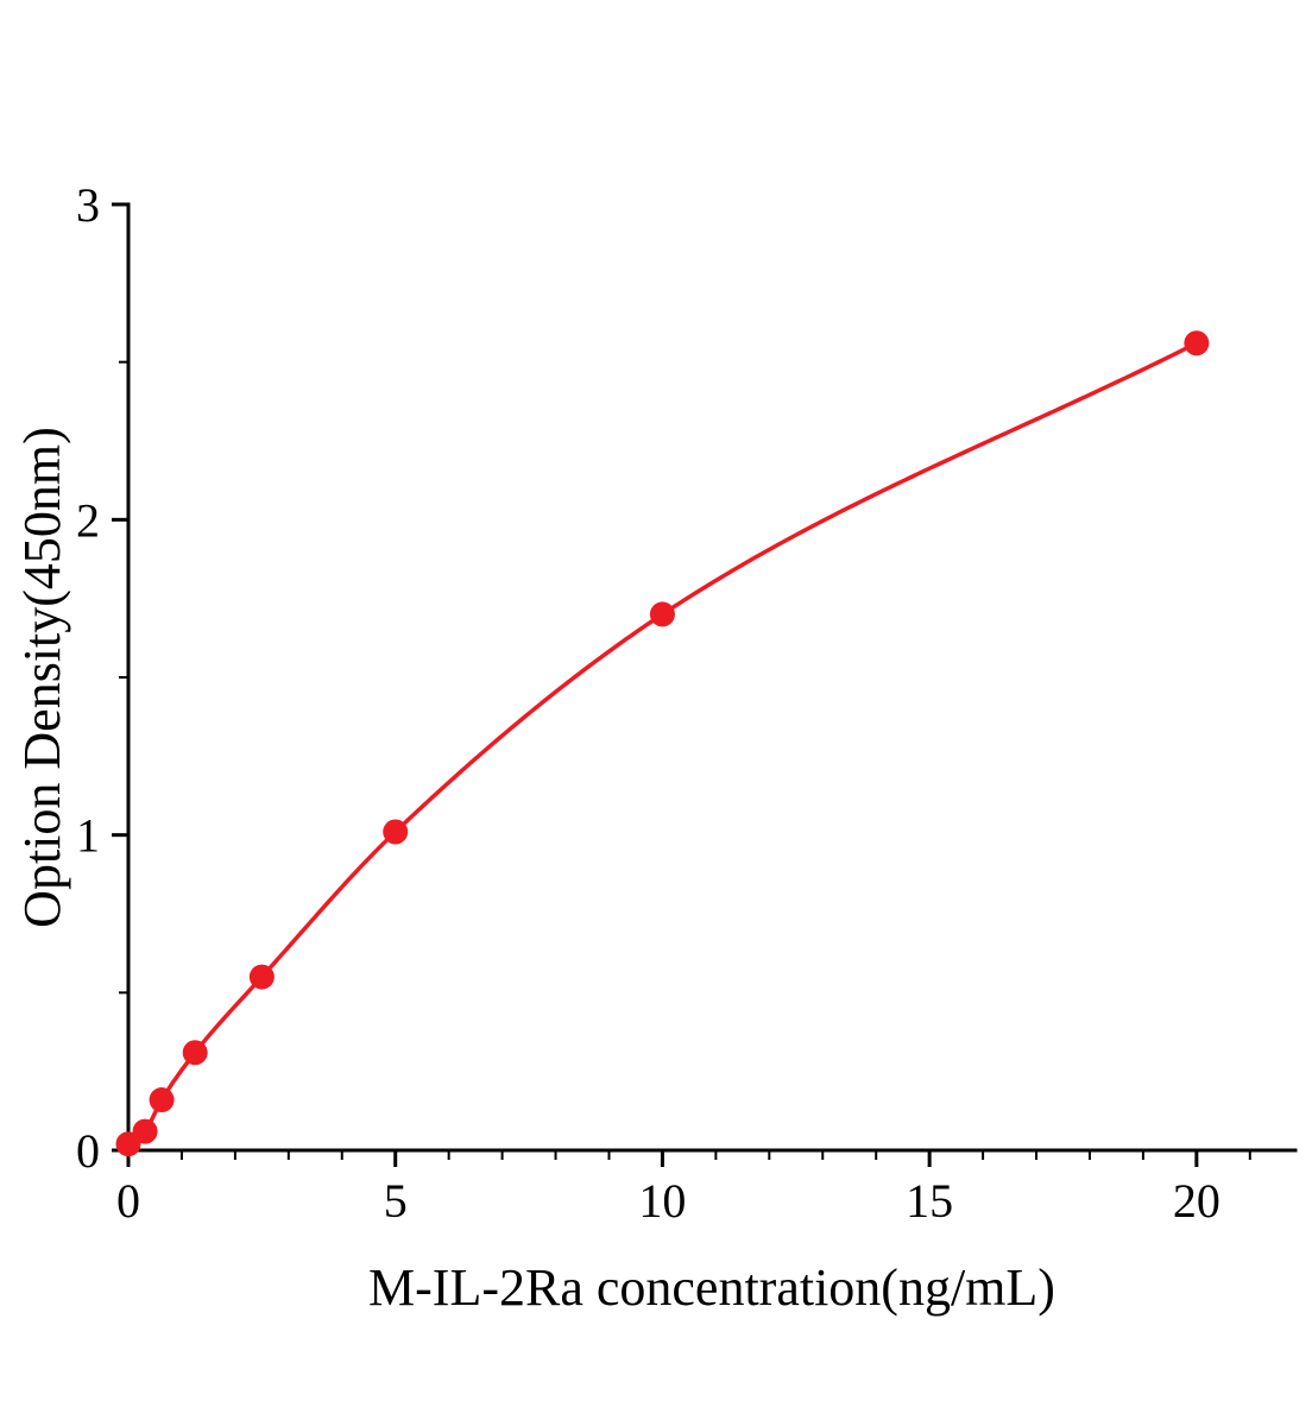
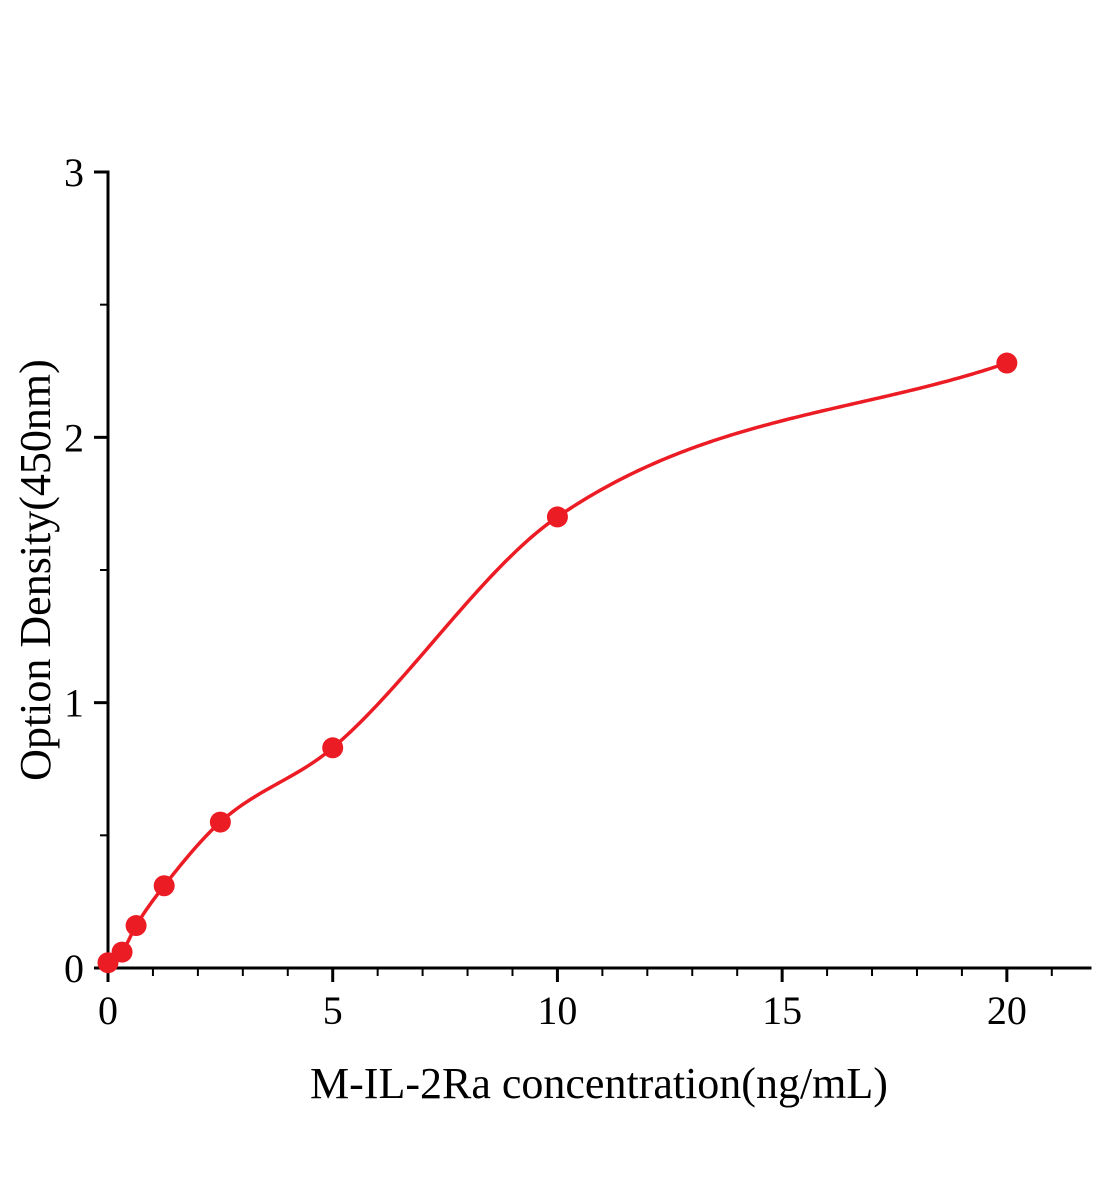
5: 1.01 -> 0.83
20: 2.56 -> 2.28
